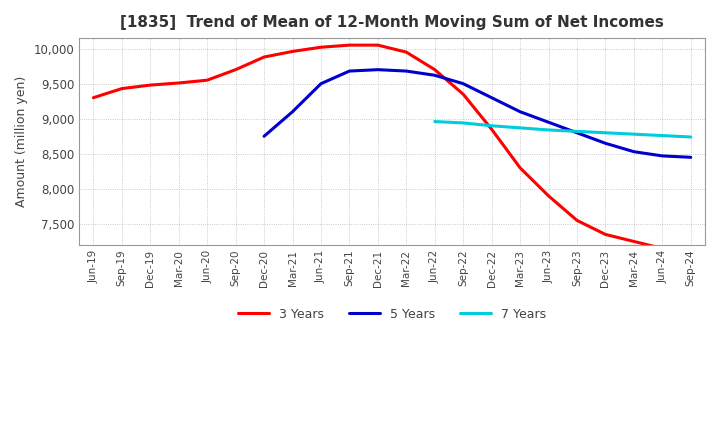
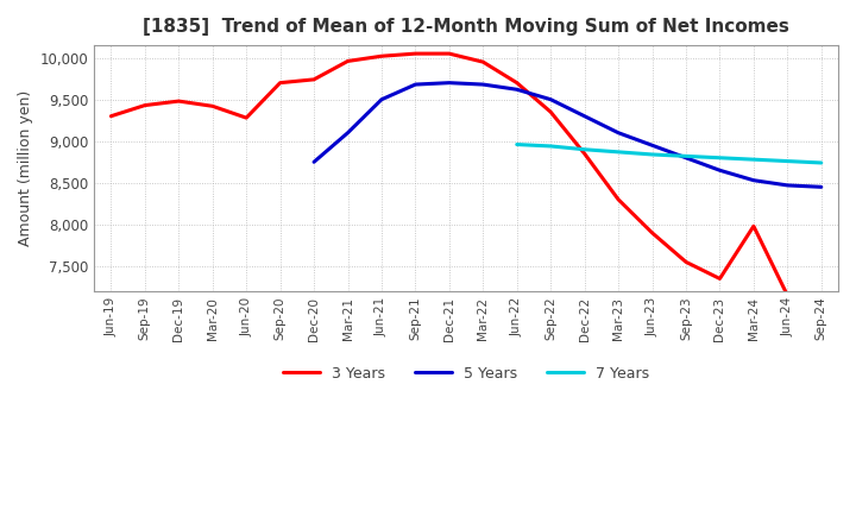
3 Years/Mar-20: 9,510 -> 9,420
3 Years/Jun-20: 9,550 -> 9,280
3 Years/Dec-20: 9,880 -> 9,740
3 Years/Mar-24: 7,250 -> 7,980
